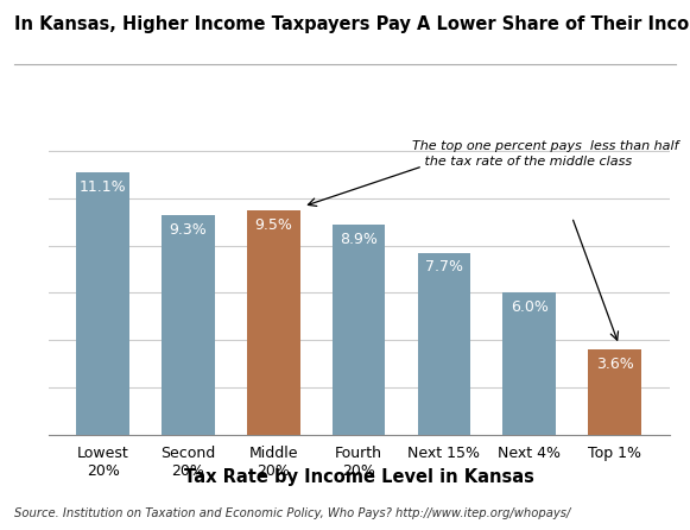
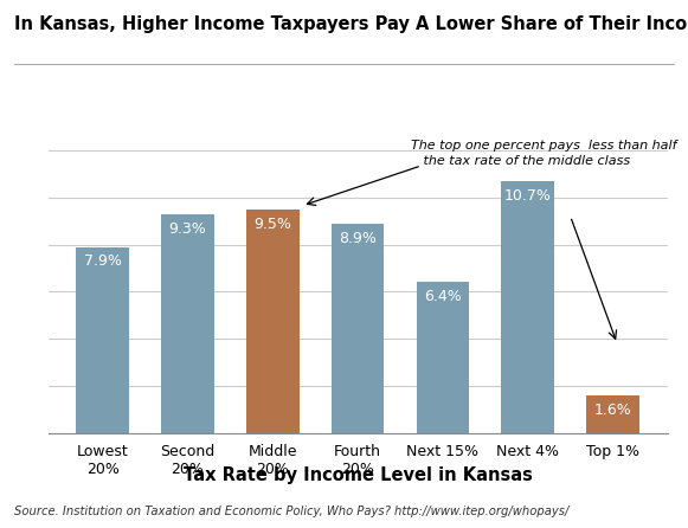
Lowest 20%: 11.1% -> 7.9%
Next 15%: 7.7% -> 6.4%
Next 4%: 6.0% -> 10.7%
Top 1%: 3.6% -> 1.6%
